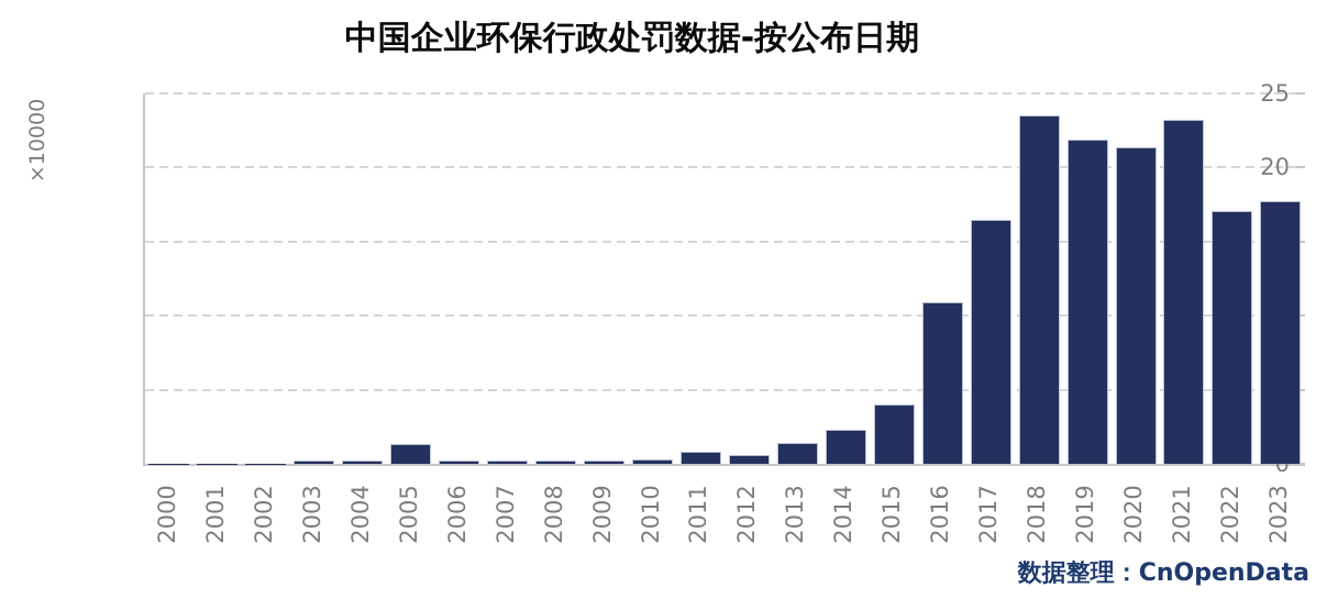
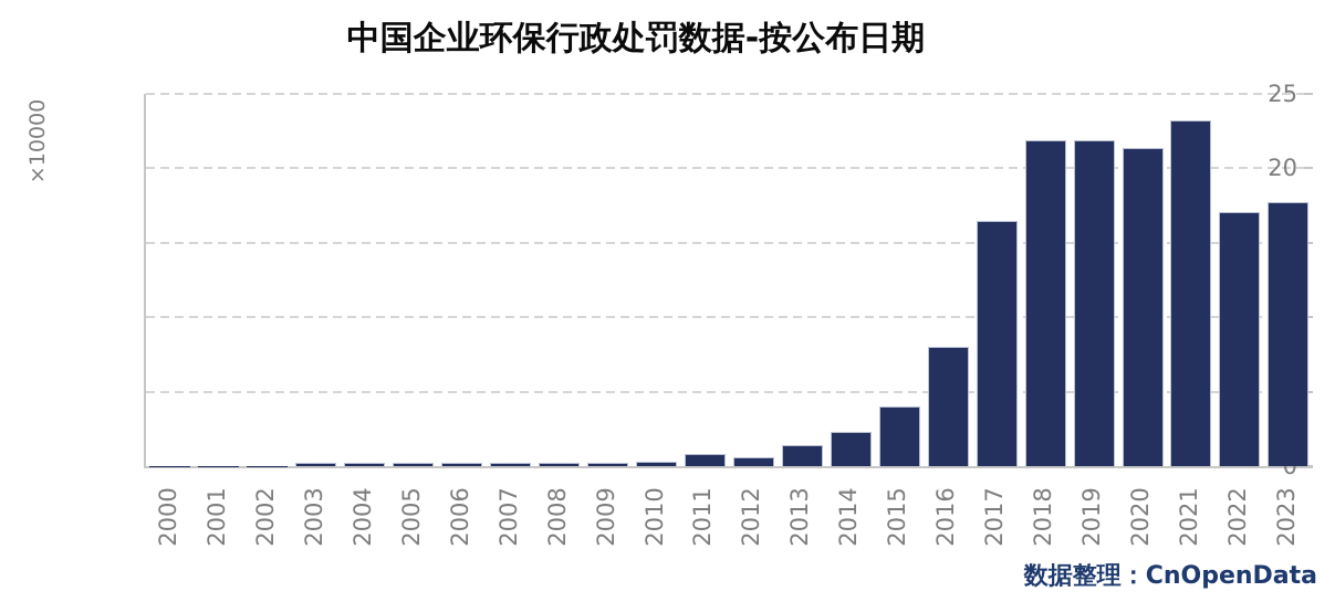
2005: 1.3 -> 0.2
2016: 10.9 -> 8.0
2018: 23.5 -> 21.9
